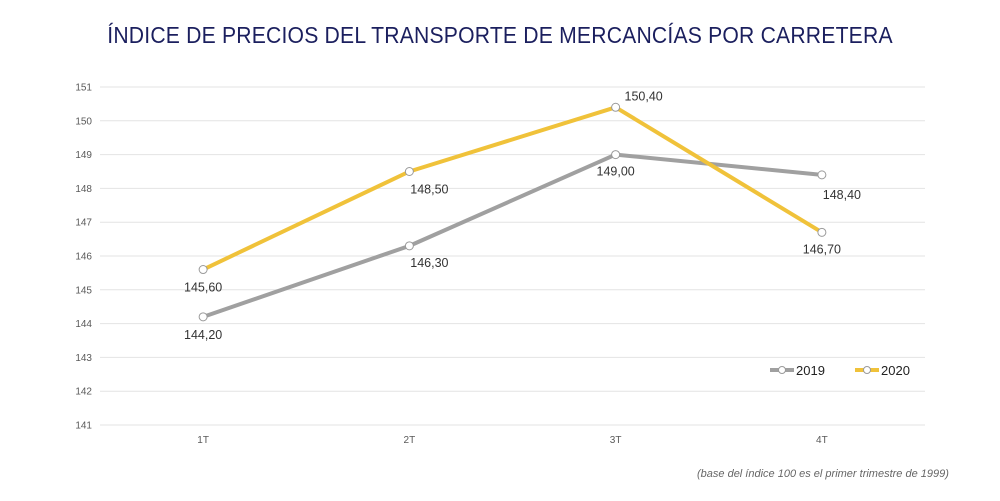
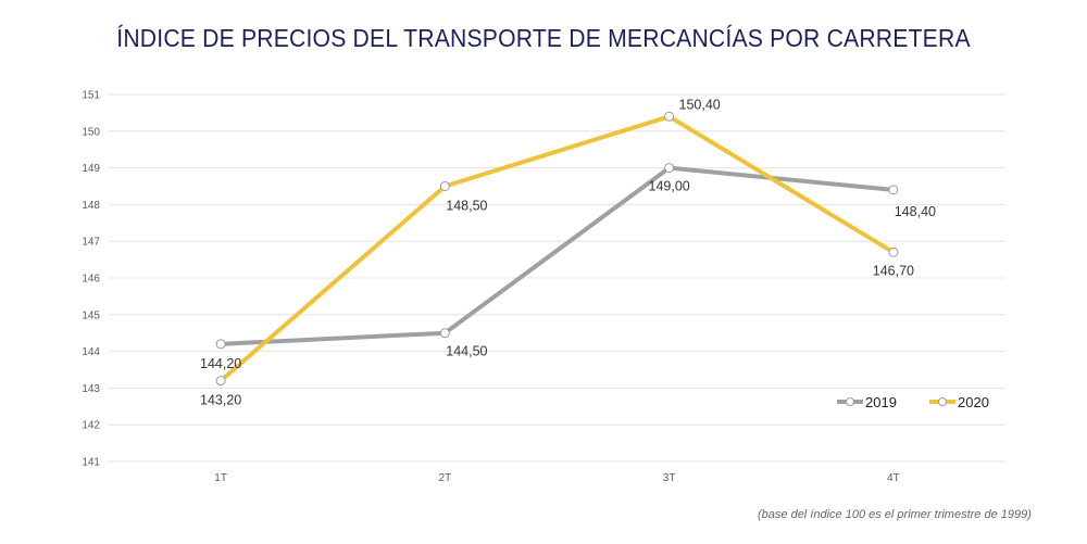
2020/1T: 145,60 -> 143,20
2019/2T: 146,30 -> 144,50
